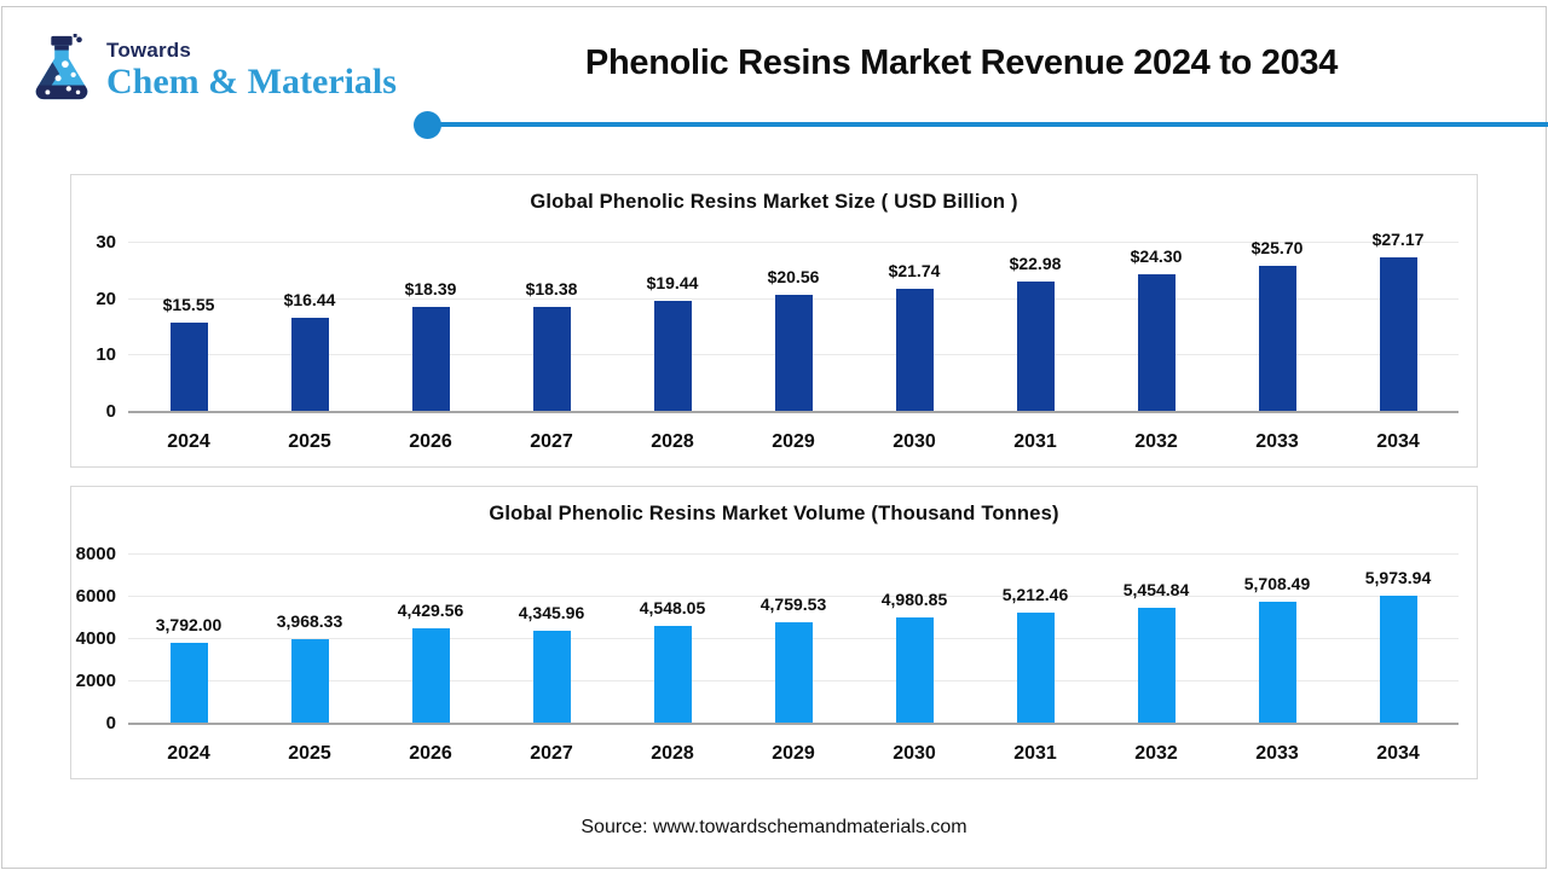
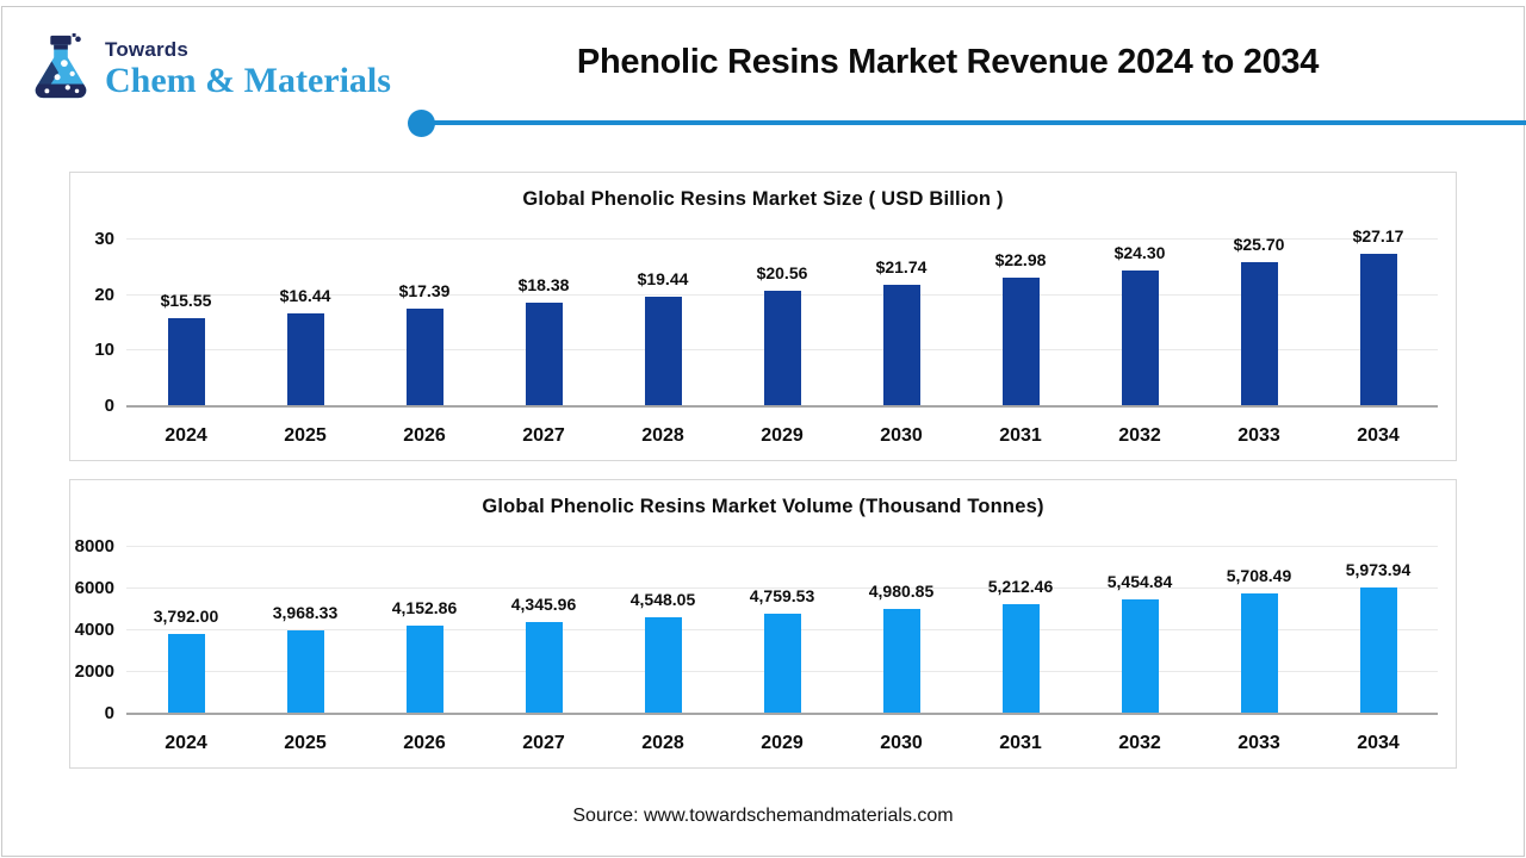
Global Phenolic Resins Market Size ( USD Billion )/2026: $18.39 -> $17.39
Global Phenolic Resins Market Volume (Thousand Tonnes)/2026: 4,429.56 -> 4,152.86
